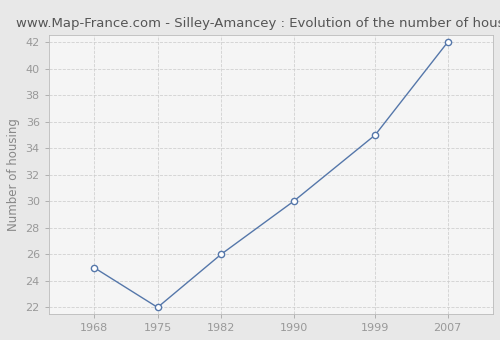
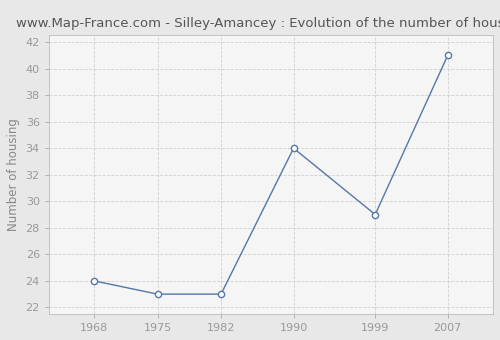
1968: 25 -> 24
1975: 22 -> 23
1982: 26 -> 23
1990: 30 -> 34
1999: 35 -> 29
2007: 42 -> 41
